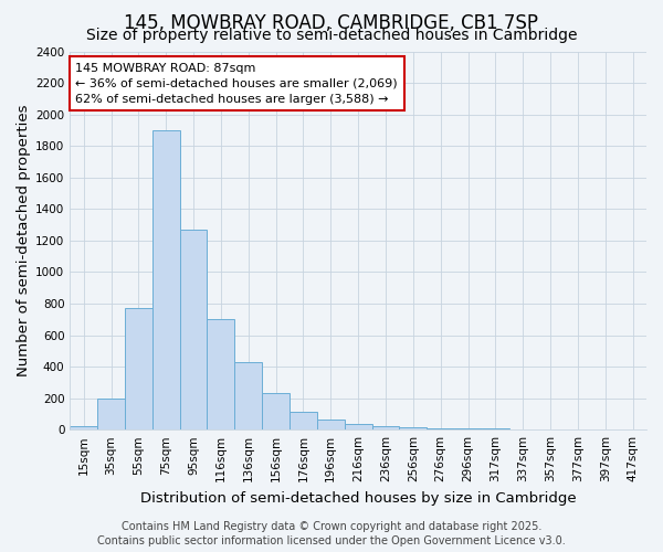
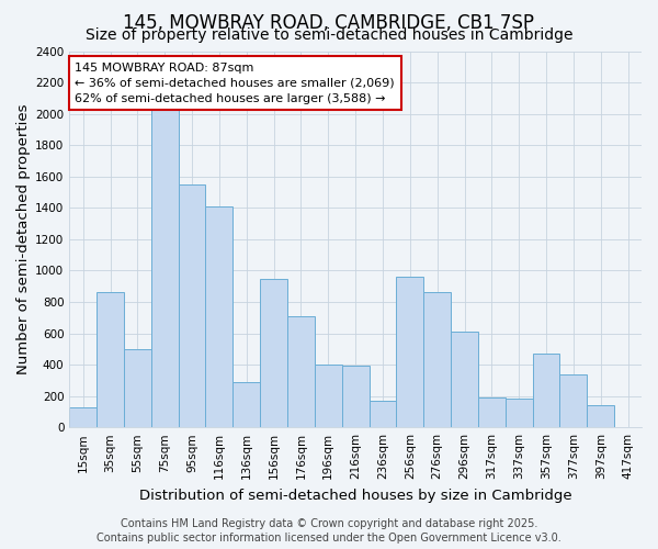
15sqm: 20 -> 130
35sqm: 200 -> 860
55sqm: 770 -> 500
75sqm: 1900 -> 2030
95sqm: 1270 -> 1550
116sqm: 700 -> 1410
136sqm: 430 -> 290
156sqm: 230 -> 950
176sqm: 110 -> 710
196sqm: 60 -> 400
216sqm: 40 -> 390
236sqm: 20 -> 170
256sqm: 20 -> 960
276sqm: 10 -> 860
296sqm: 10 -> 610
317sqm: 0 -> 190
337sqm: 0 -> 180
357sqm: 0 -> 470
377sqm: 0 -> 340
397sqm: 0 -> 140
